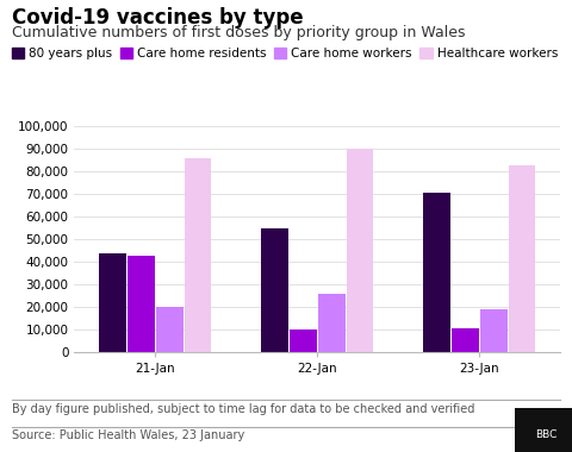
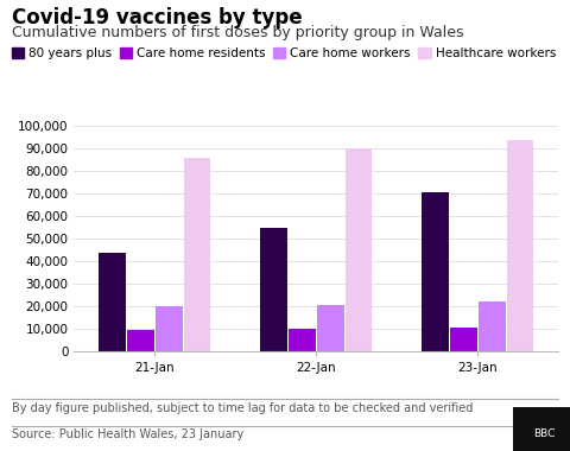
Care home residents/21-Jan: 43,000 -> 10,000
Care home workers/22-Jan: 26,000 -> 21,000
Care home workers/23-Jan: 19,000 -> 22,000
Healthcare workers/23-Jan: 83,000 -> 94,000
